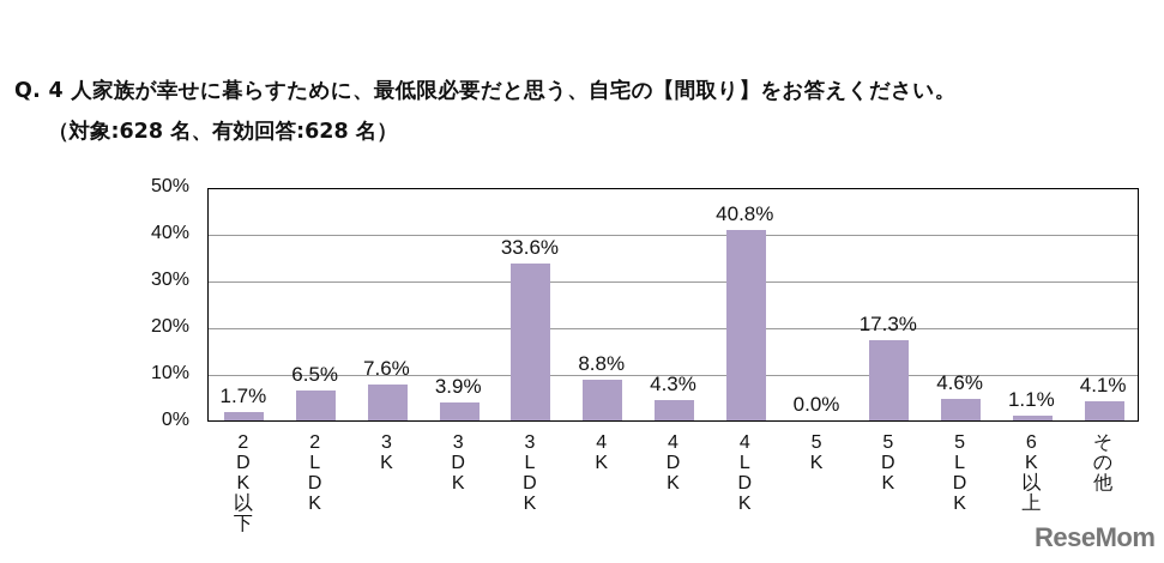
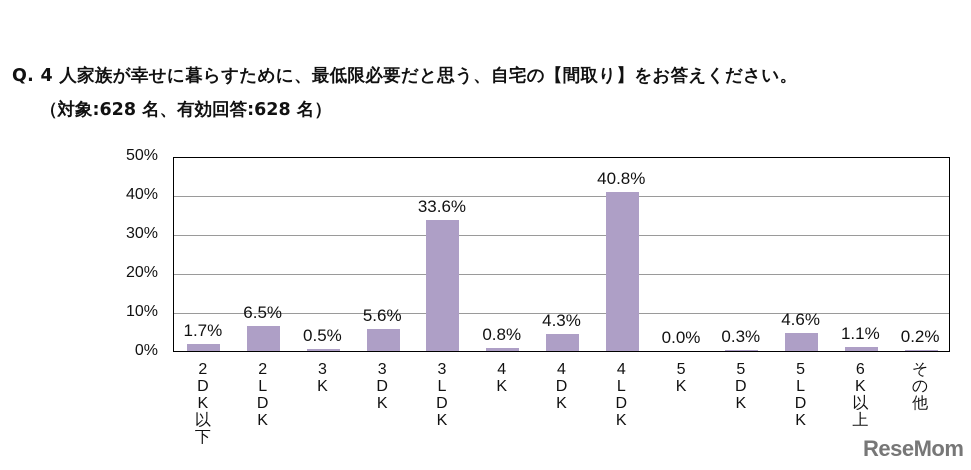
3K: 7.6% -> 0.5%
3DK: 3.9% -> 5.6%
4K: 8.8% -> 0.8%
5DK: 17.3% -> 0.3%
その他: 4.1% -> 0.2%
